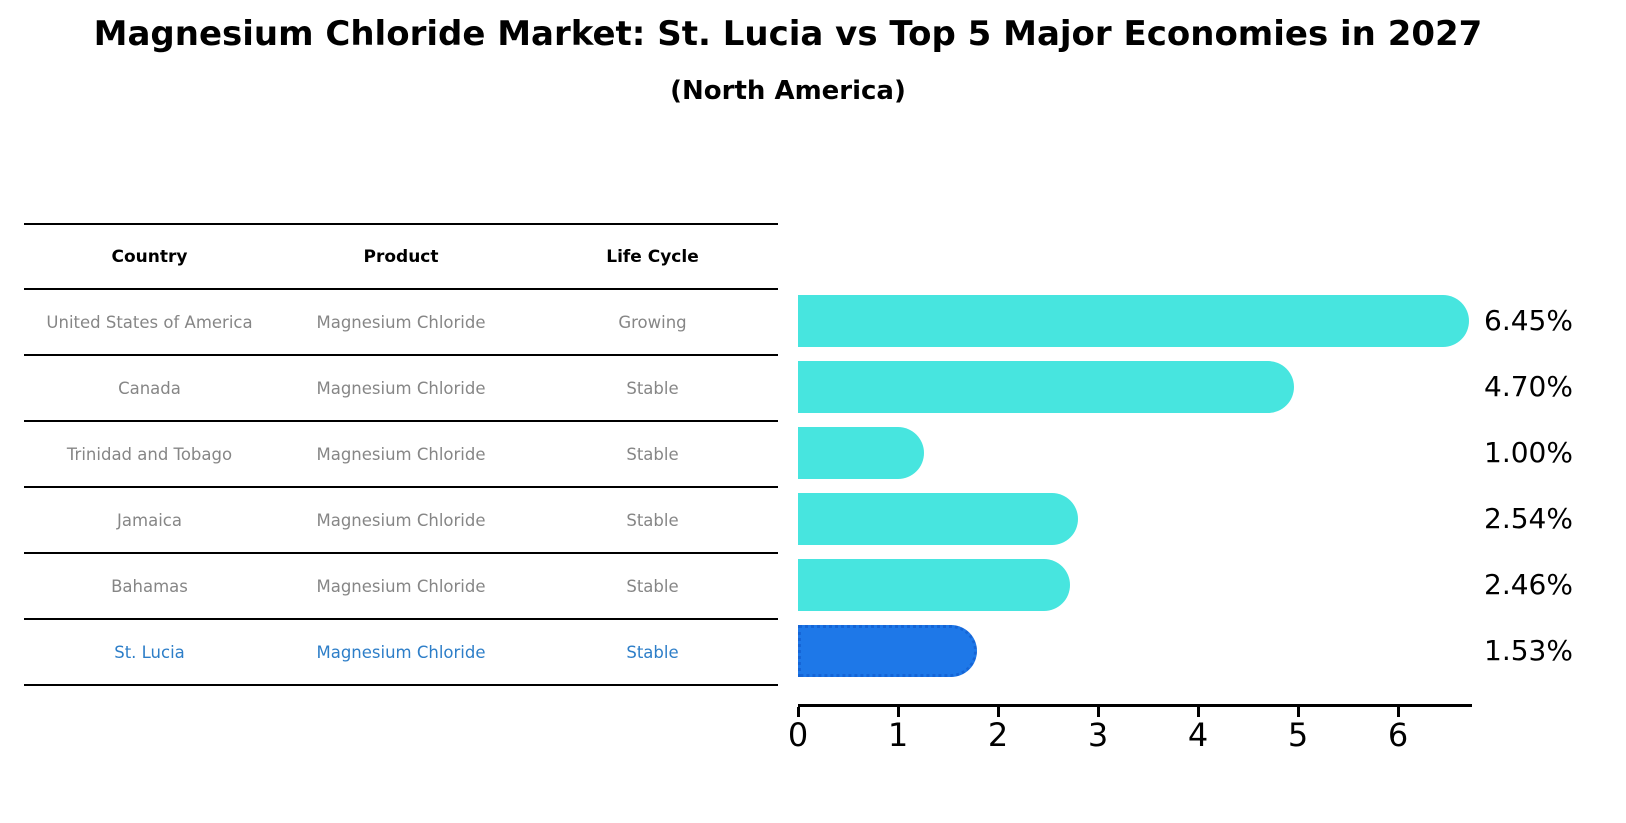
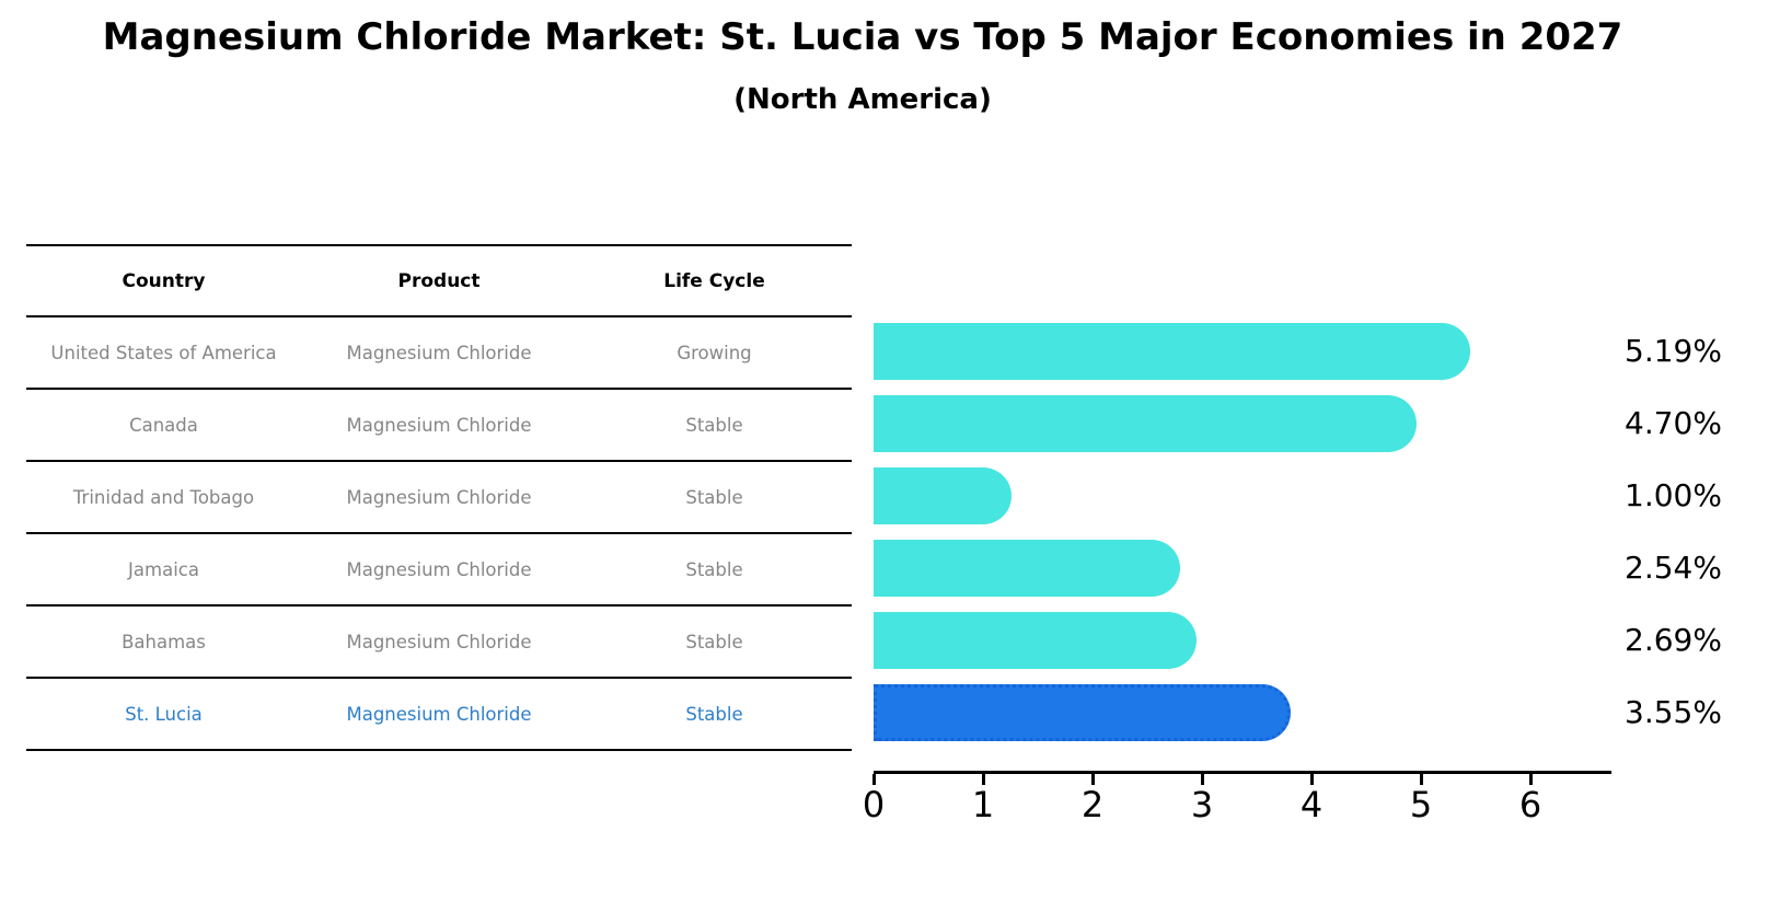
United States of America: 6.45% -> 5.19%
Bahamas: 2.46% -> 2.69%
St. Lucia: 1.53% -> 3.55%
